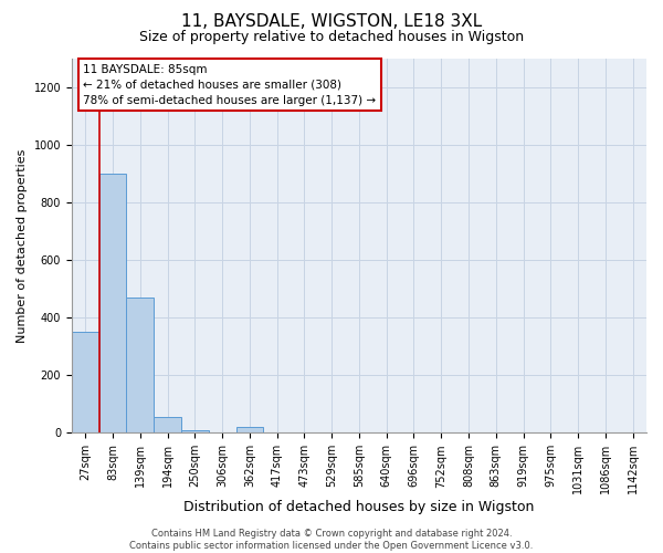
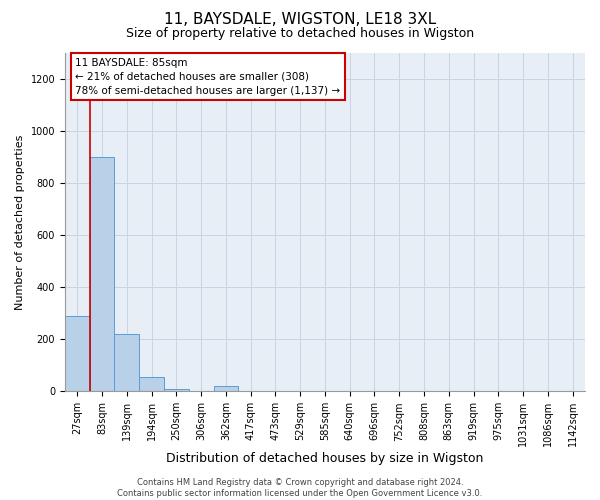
27sqm: 350 -> 290
139sqm: 470 -> 220
